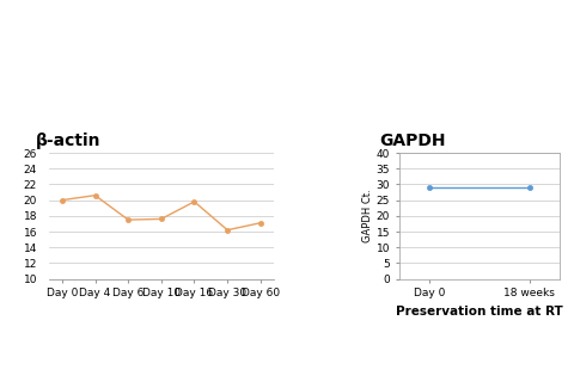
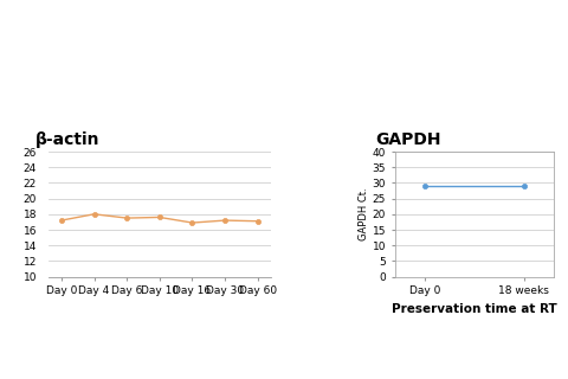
Day 0: 20.0 -> 17.2
Day 4: 20.6 -> 18.0
Day 16: 19.8 -> 16.9
Day 30: 16.2 -> 17.2
